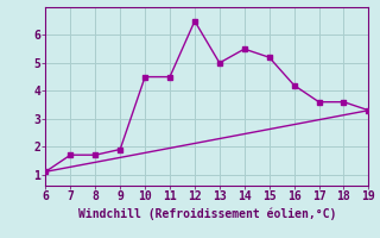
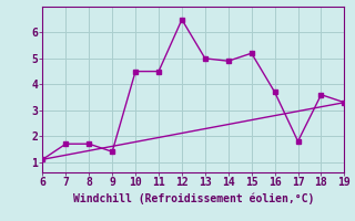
9: 1.9 -> 1.4
14: 5.5 -> 4.9
16: 4.2 -> 3.7
17: 3.6 -> 1.8
